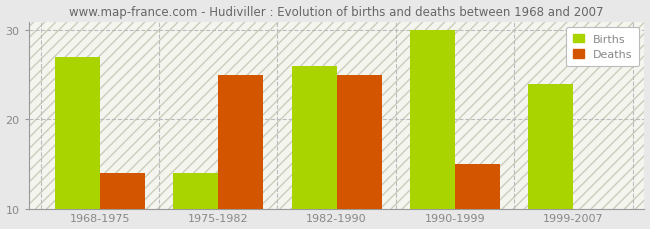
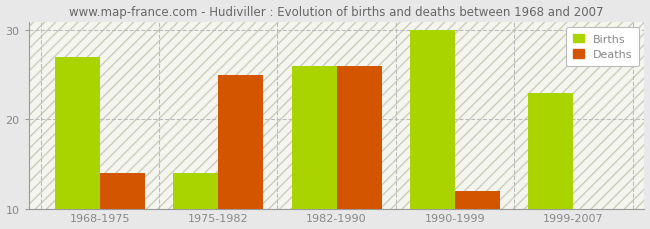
Deaths/1982-1990: 25 -> 26
Deaths/1990-1999: 15 -> 12
Births/1999-2007: 24 -> 23
